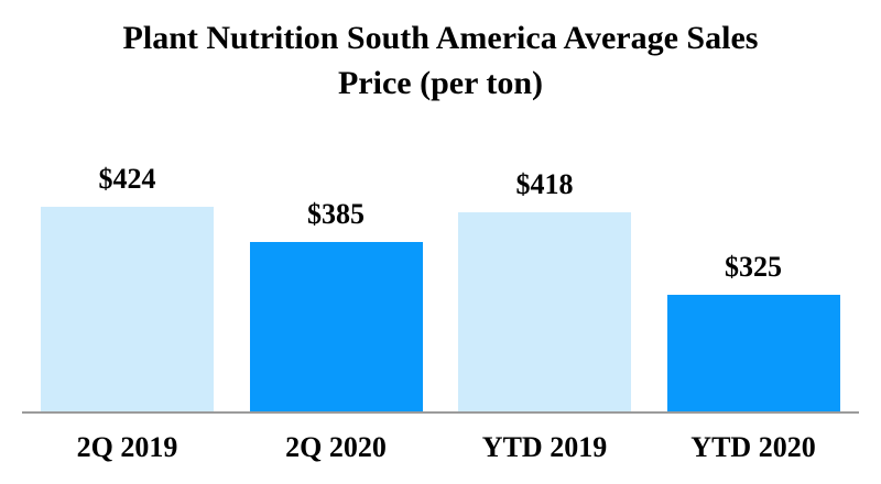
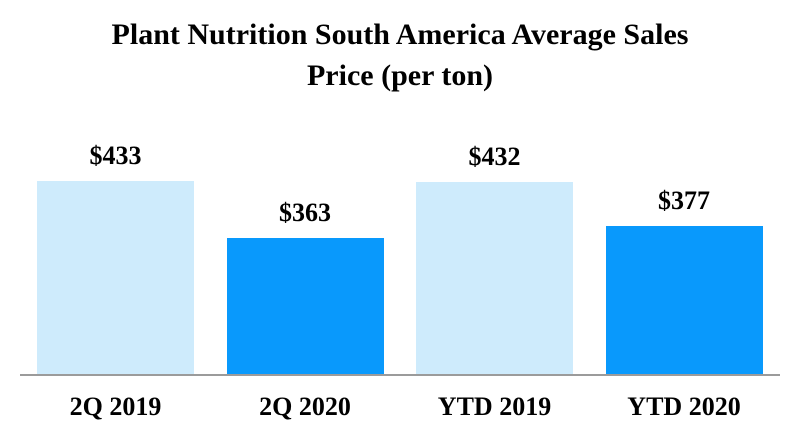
2Q 2019: $424 -> $433
2Q 2020: $385 -> $363
YTD 2019: $418 -> $432
YTD 2020: $325 -> $377
